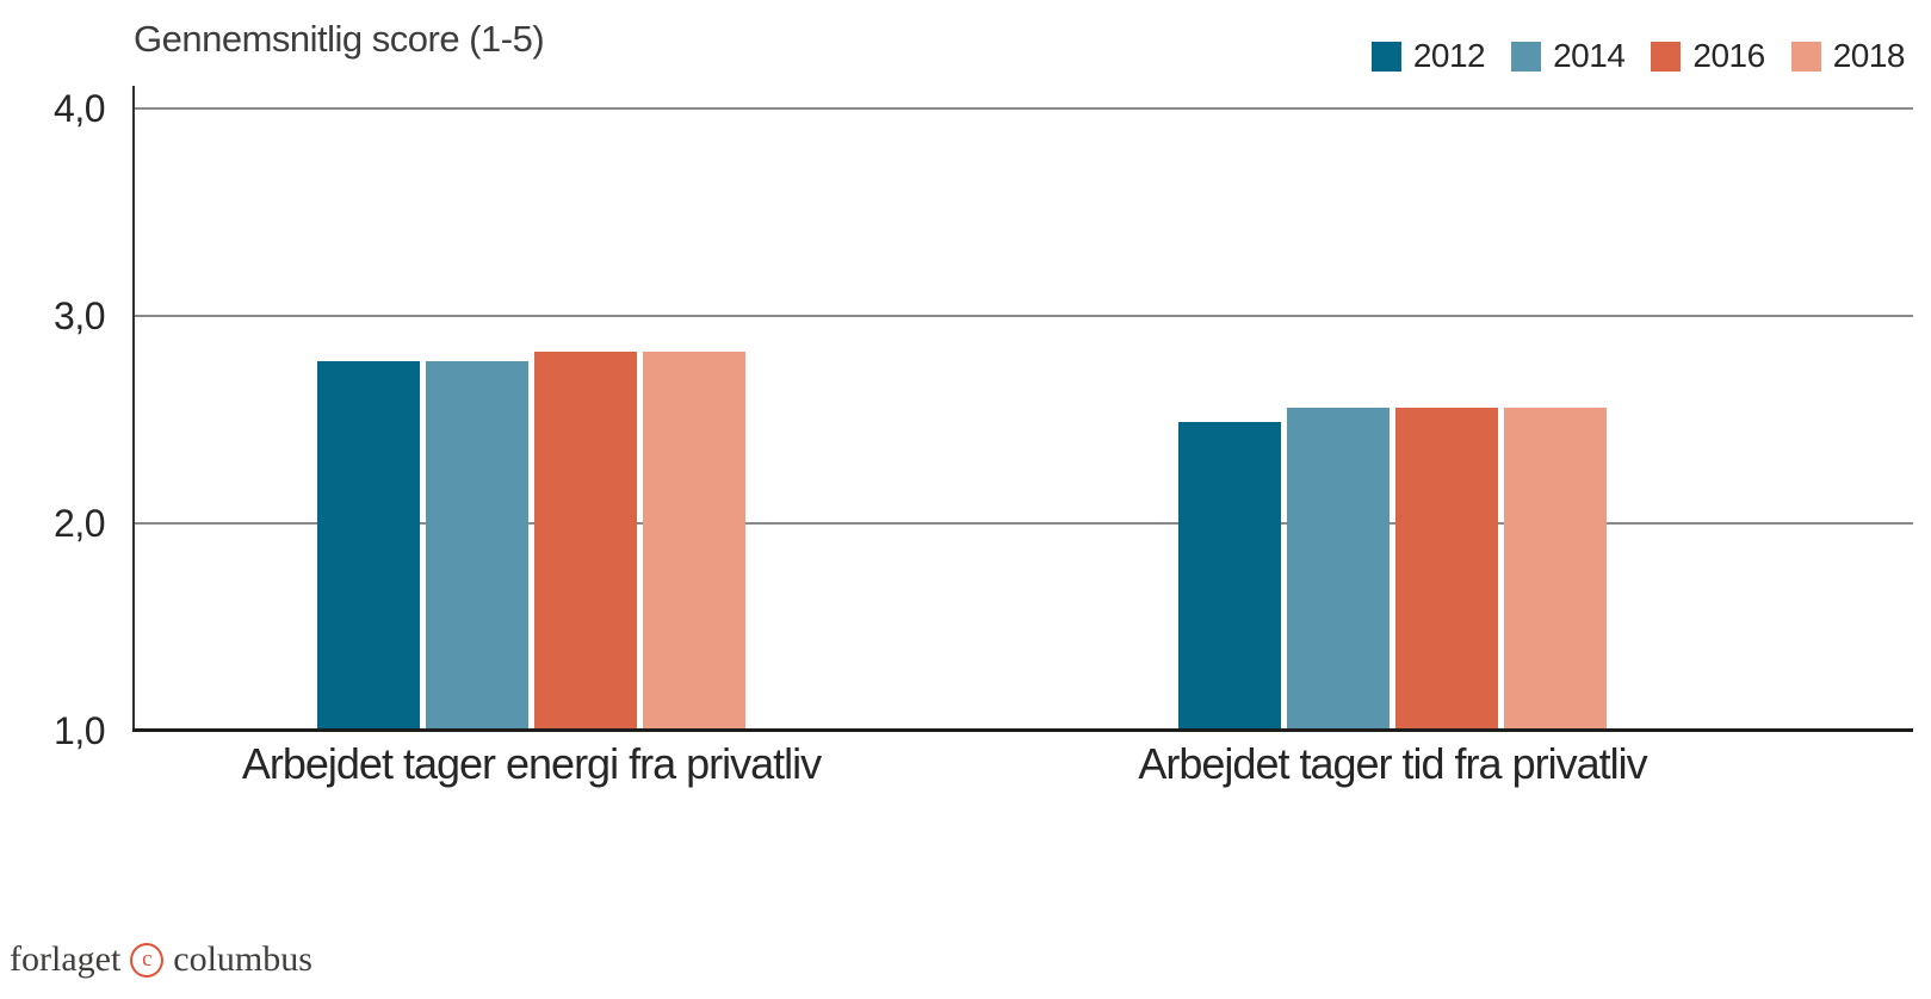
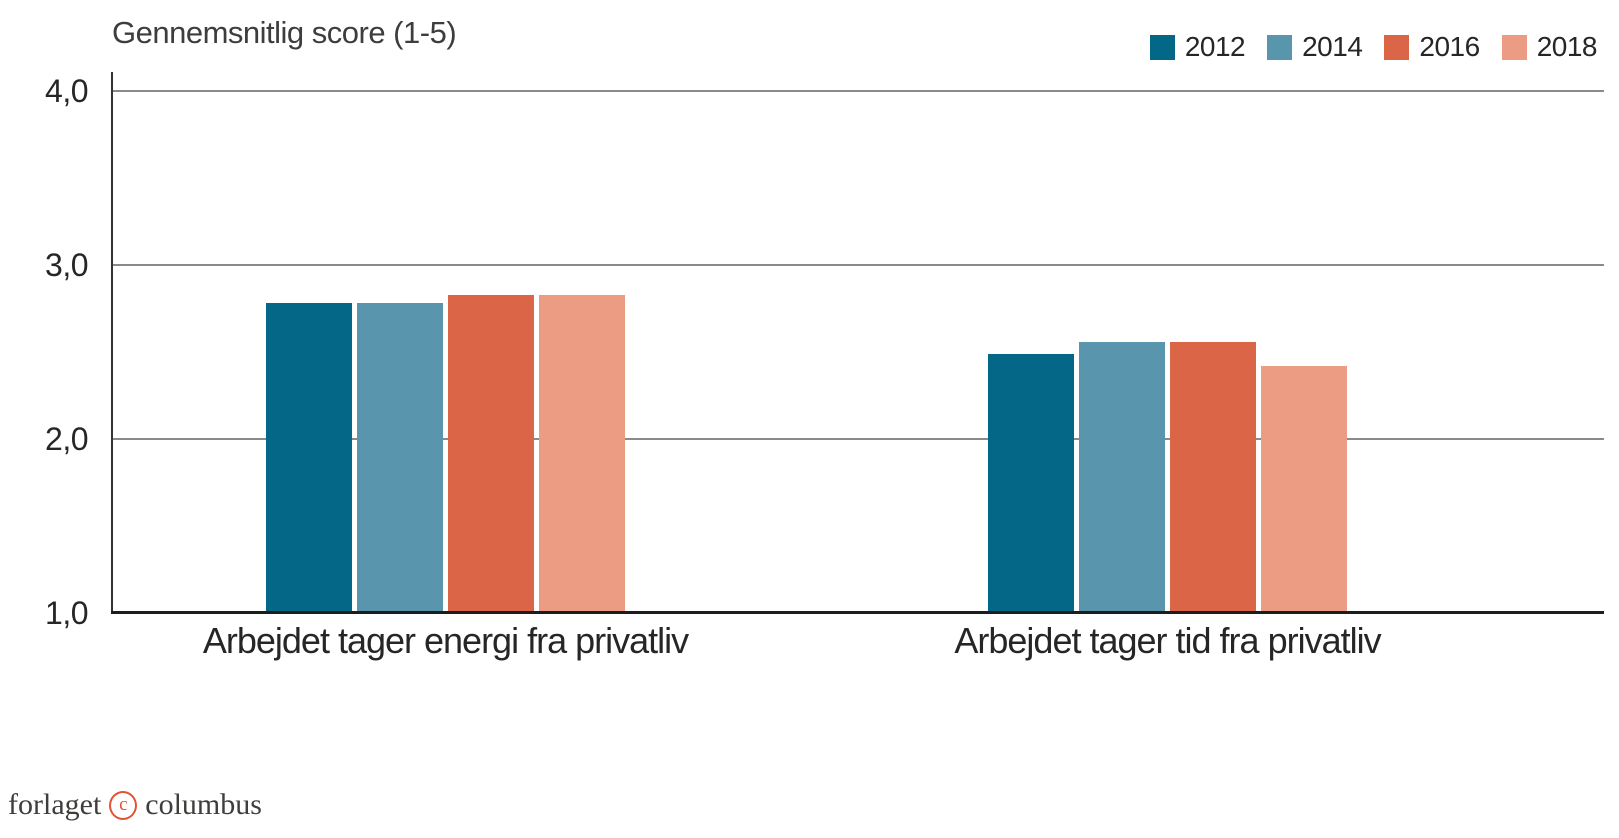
2018/Arbejdet tager tid fra privatliv: 2,56 -> 2,42
